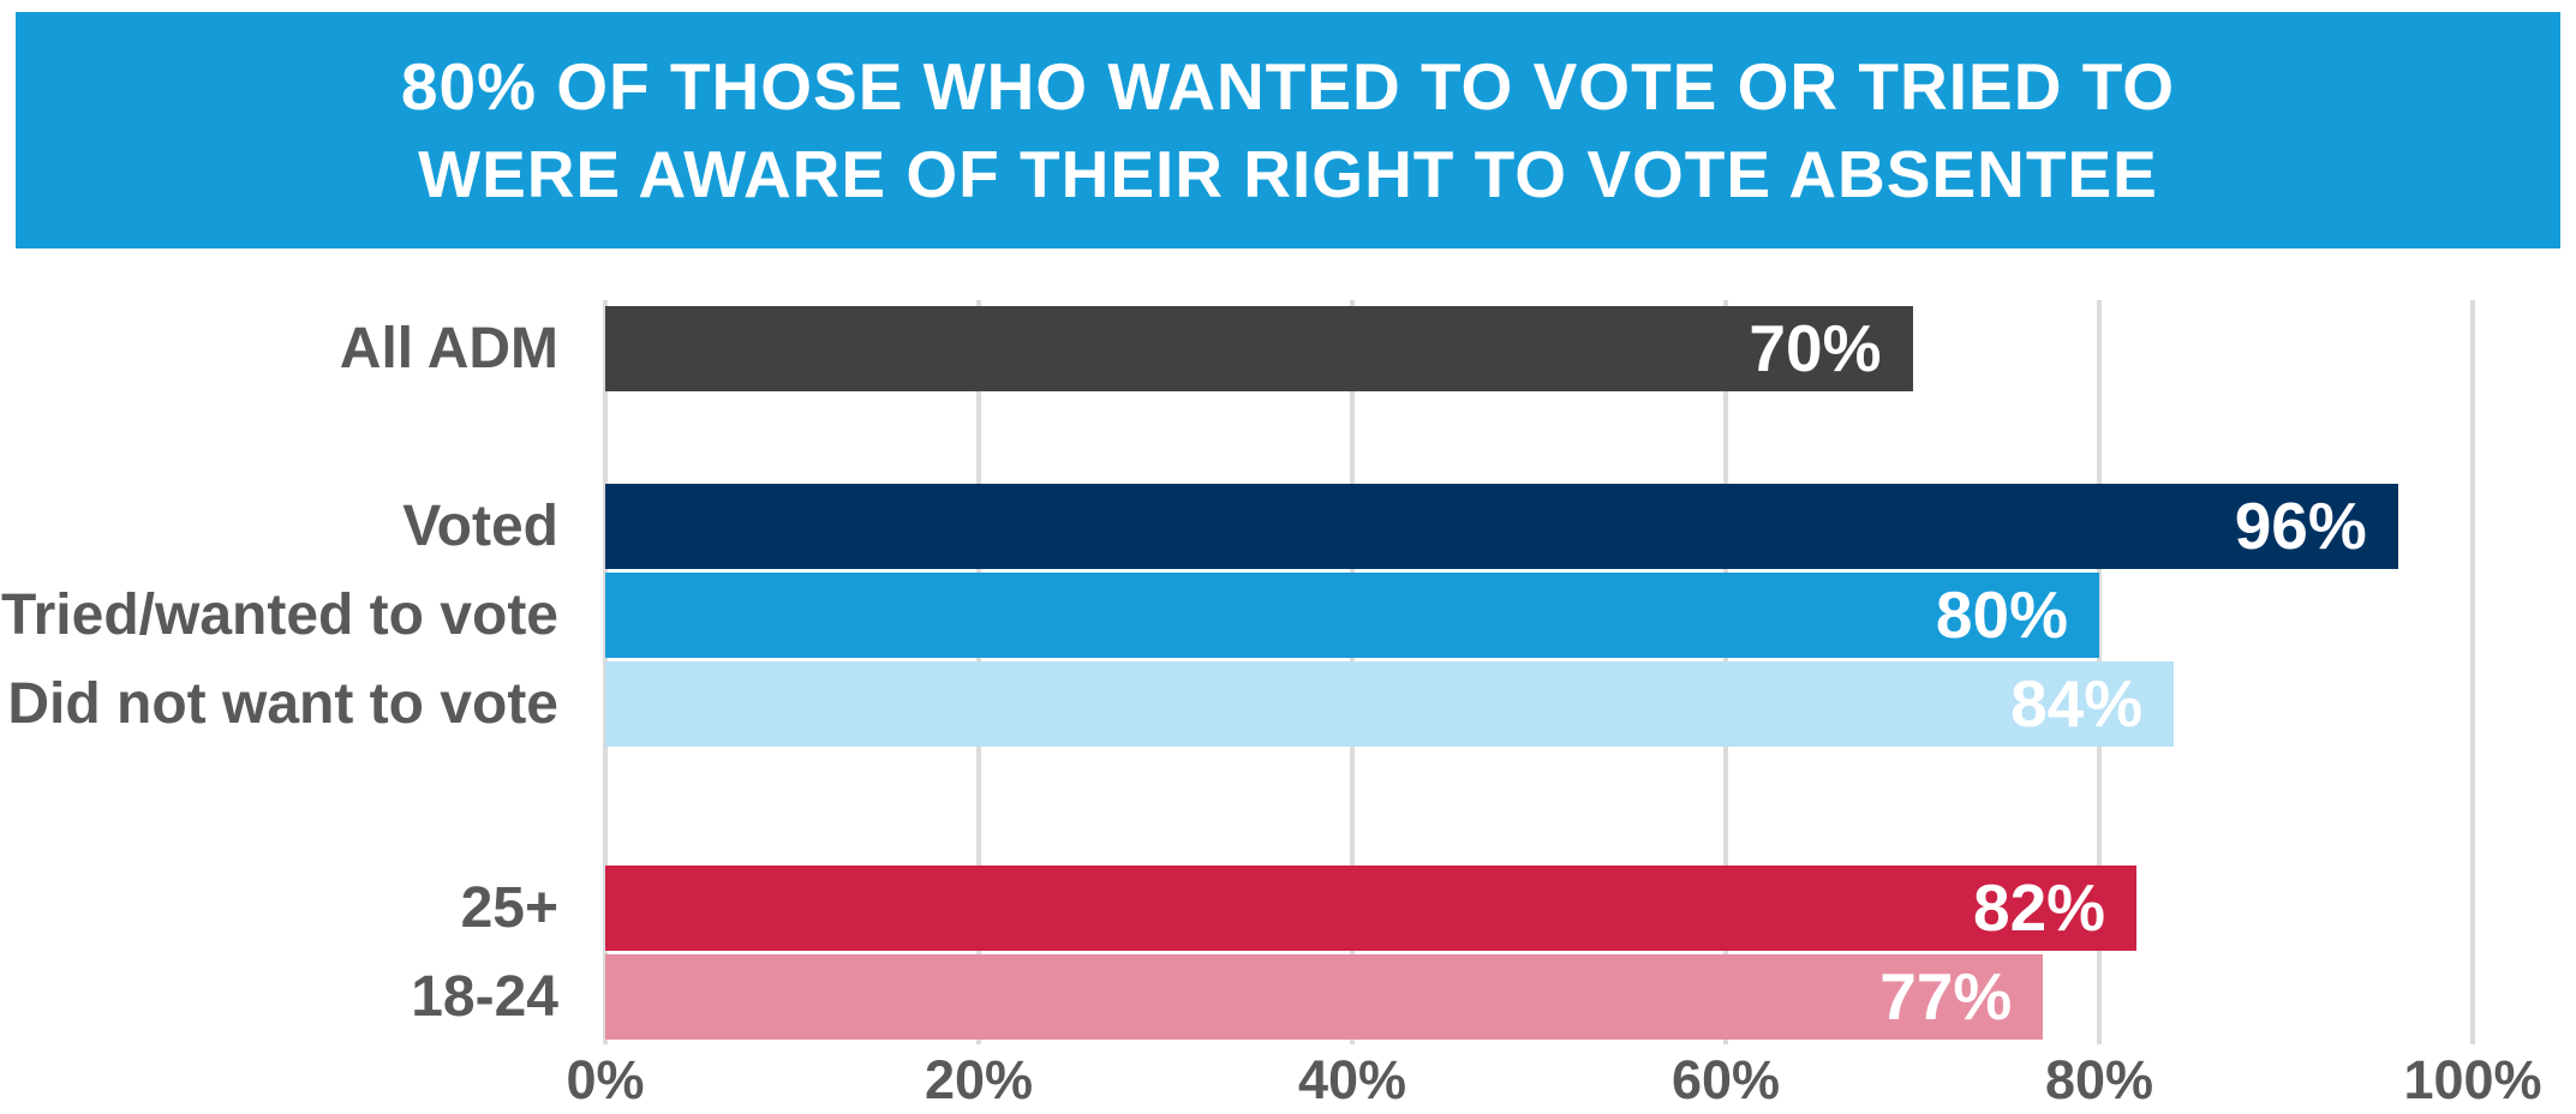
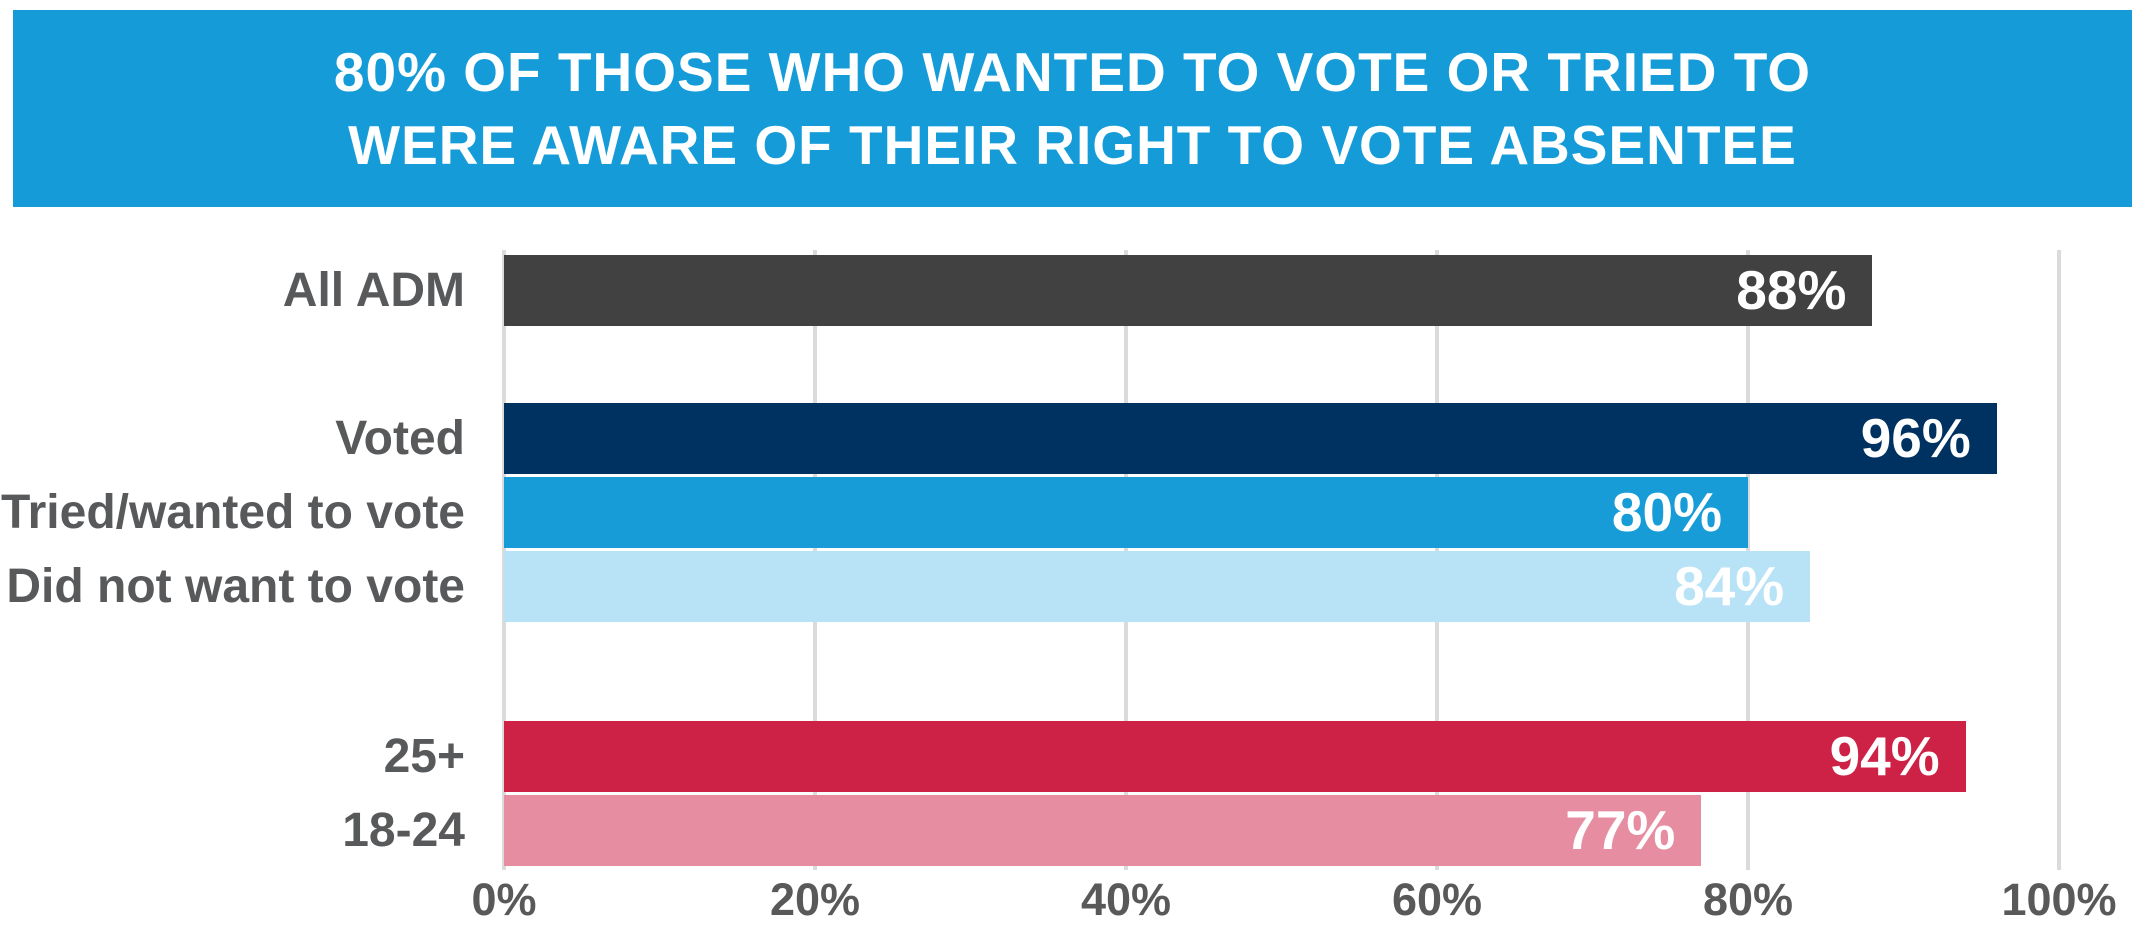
All ADM: 70% -> 88%
25+: 82% -> 94%
